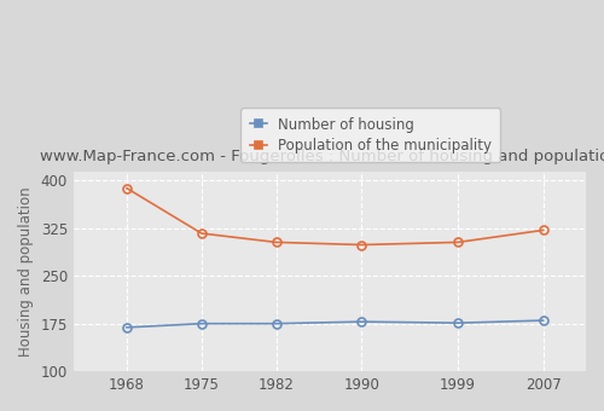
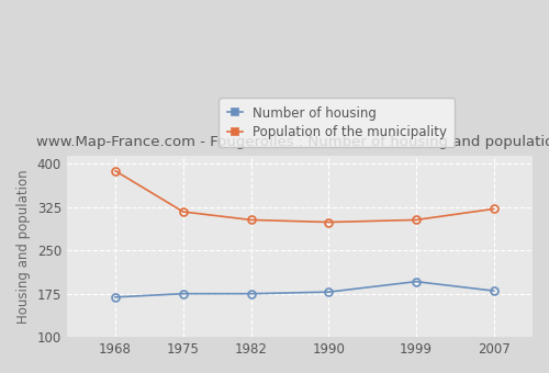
Number of housing/1999: 176 -> 196
